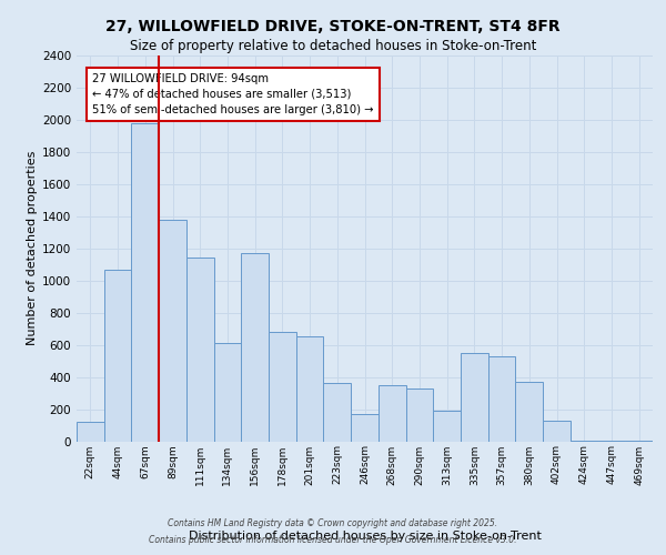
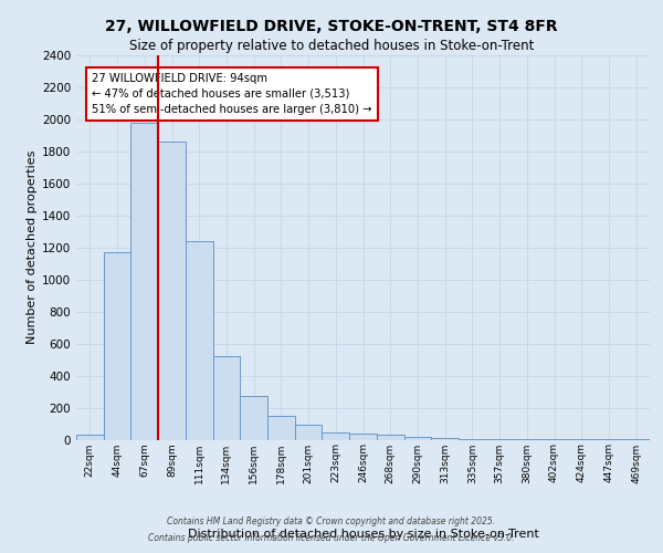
22sqm: 120 -> 30
44sqm: 1070 -> 1170
89sqm: 1380 -> 1860
111sqm: 1140 -> 1240
134sqm: 610 -> 520
156sqm: 1170 -> 280
178sqm: 680 -> 150
201sqm: 650 -> 90
223sqm: 360 -> 40
246sqm: 170 -> 40
268sqm: 350 -> 30
290sqm: 330 -> 20
313sqm: 190 -> 10
335sqm: 550 -> 0
357sqm: 530 -> 0
380sqm: 370 -> 0
402sqm: 130 -> 0
